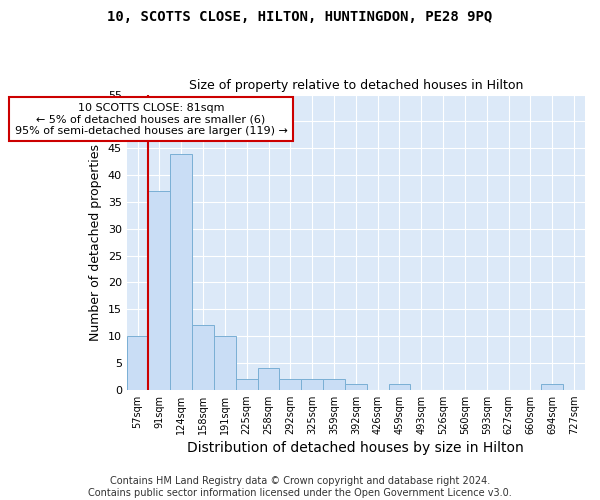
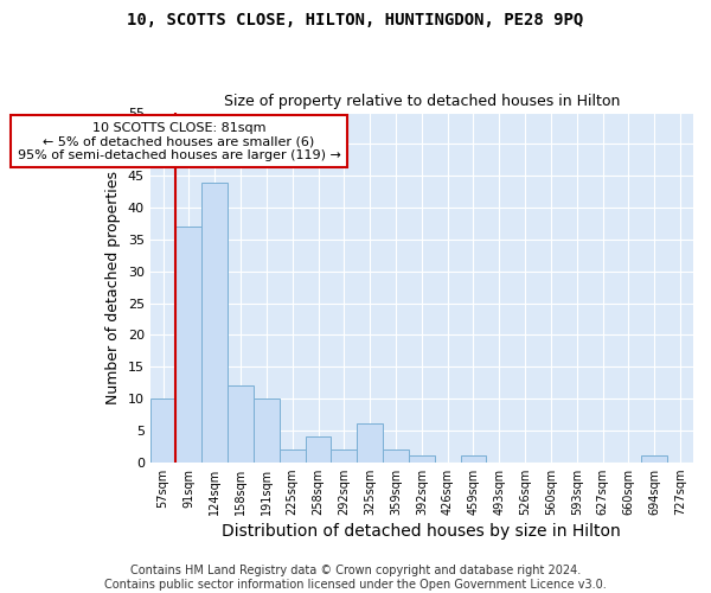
325sqm: 2 -> 6
